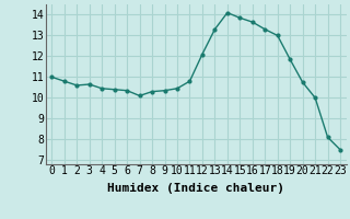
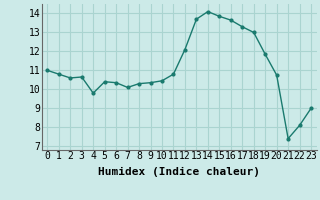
4: 10.4 -> 9.8
13: 13.3 -> 13.7
21: 10.0 -> 7.4
23: 7.5 -> 9.0
